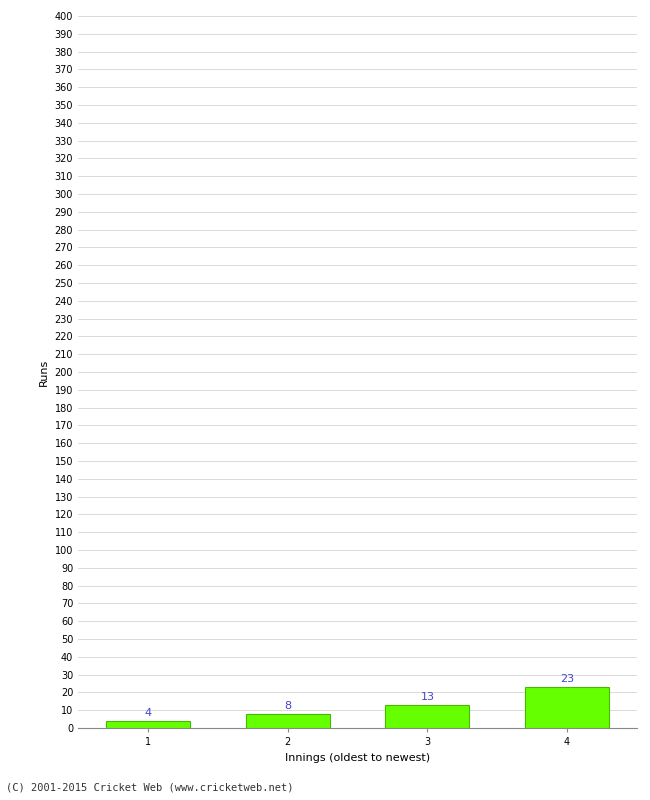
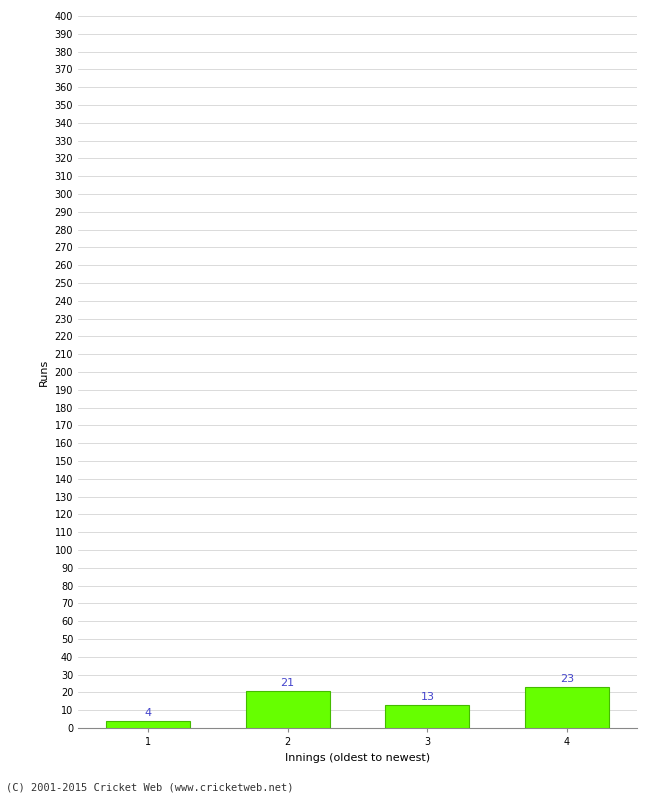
2: 8 -> 21
